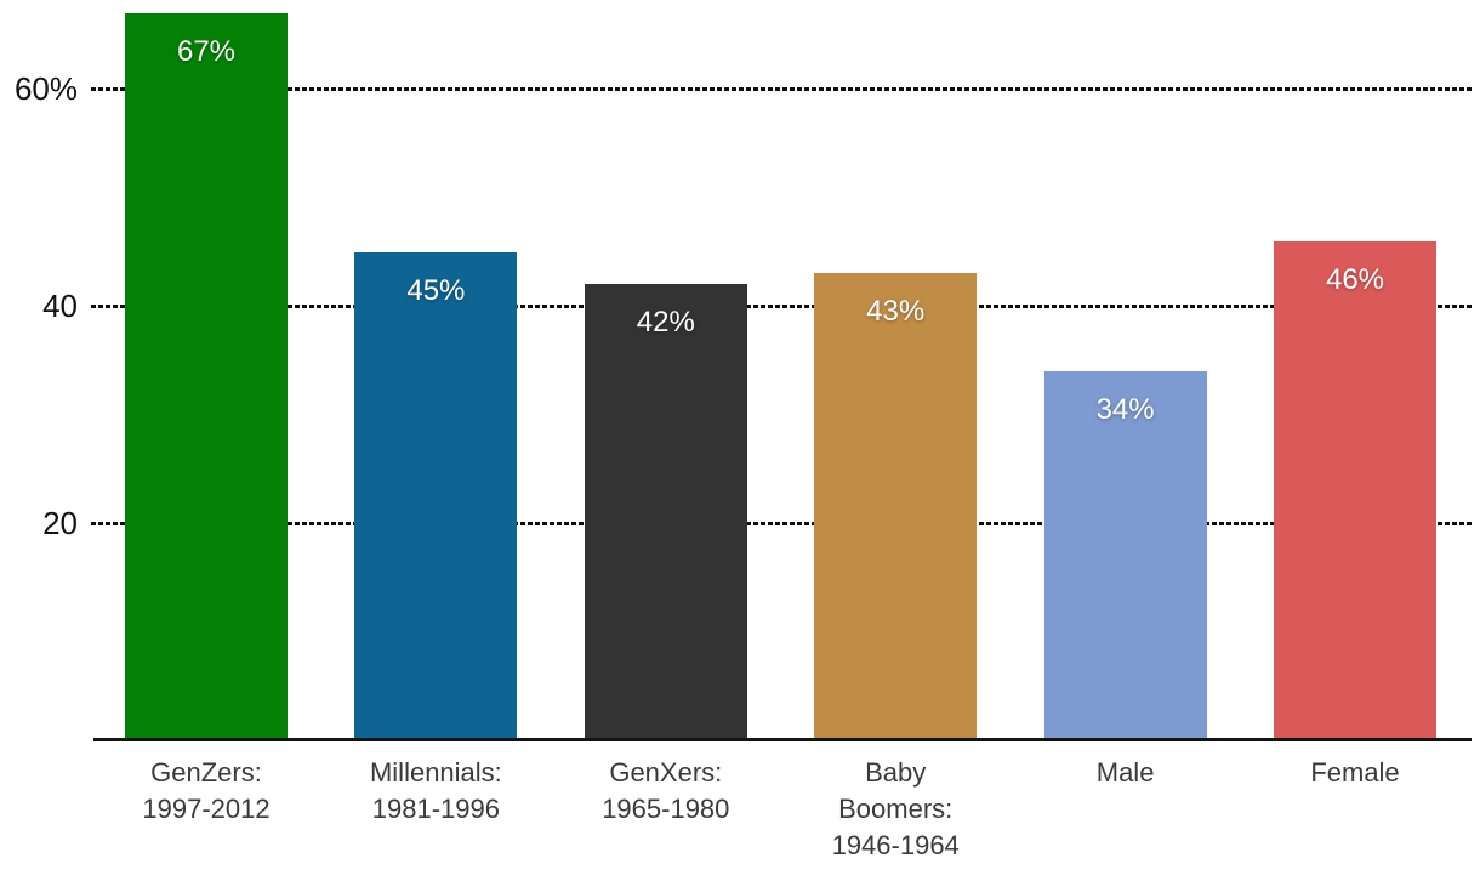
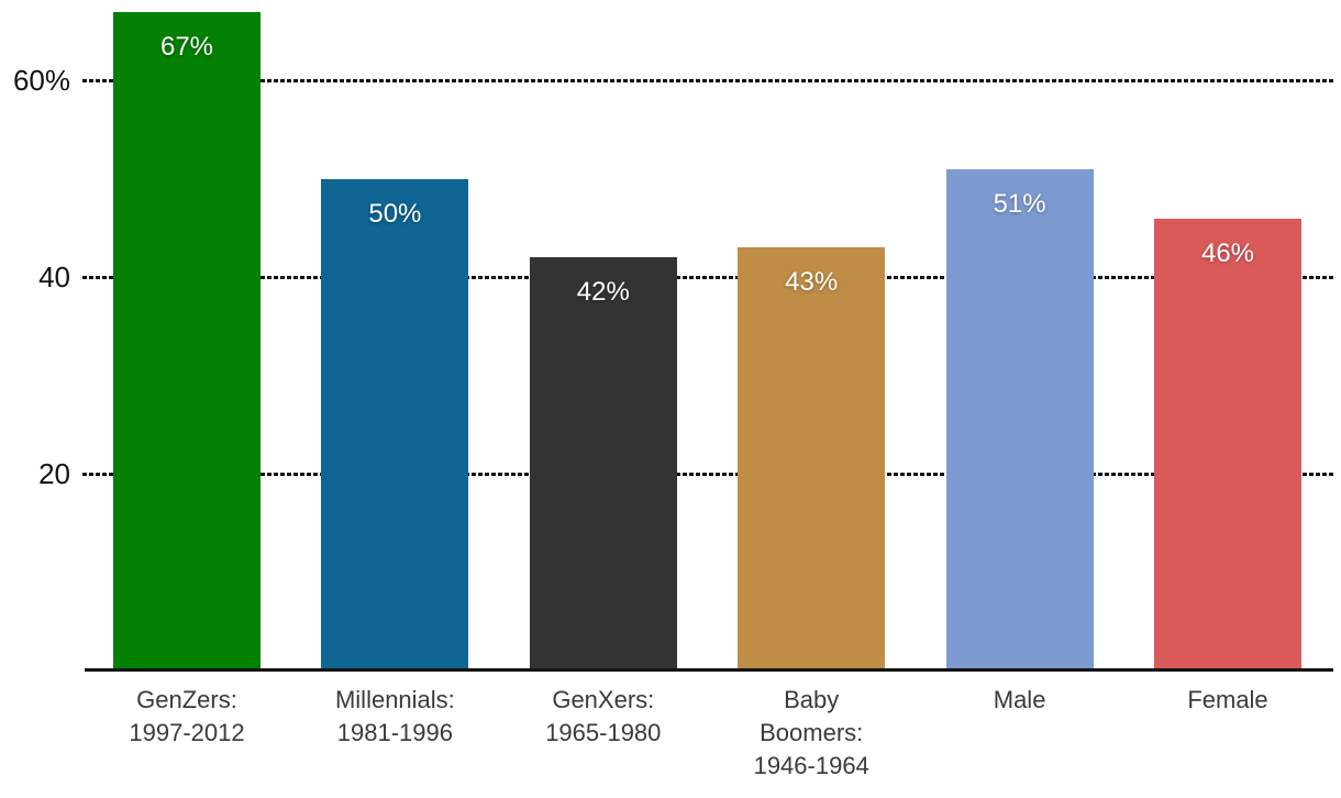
Millennials: 1981-1996: 45% -> 50%
Male: 34% -> 51%
